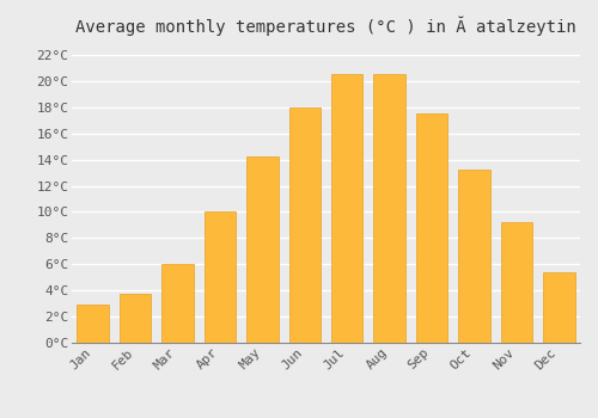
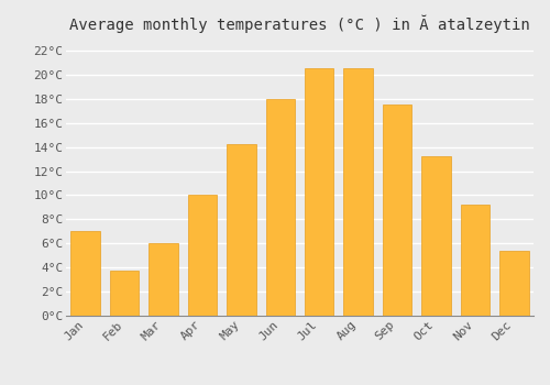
Jan: 2.9°C -> 7.0°C
